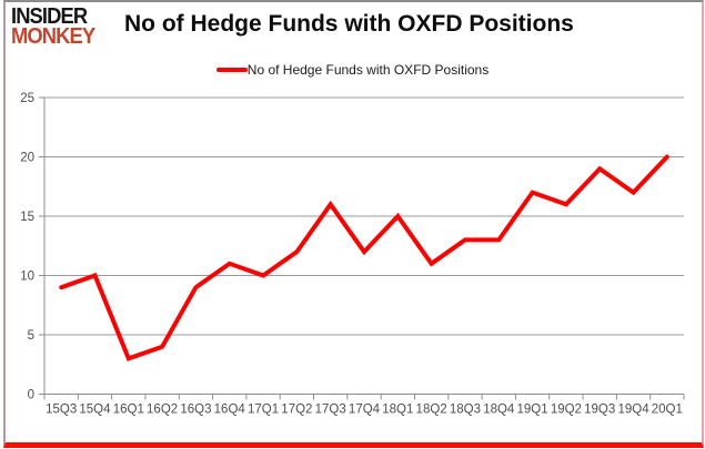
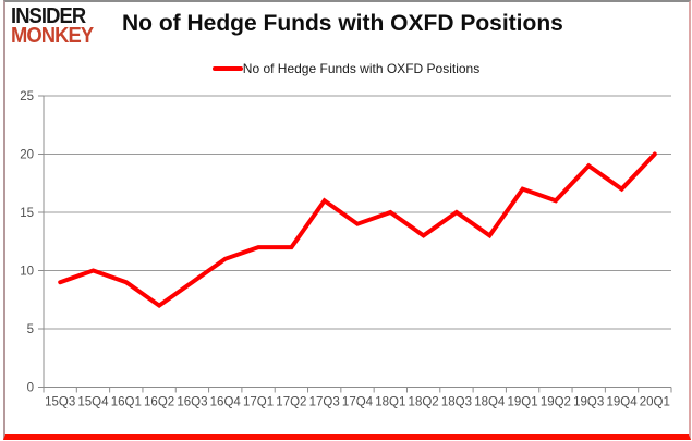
16Q1: 3 -> 9
16Q2: 4 -> 7
17Q1: 10 -> 12
17Q4: 12 -> 14
18Q2: 11 -> 13
18Q3: 13 -> 15
